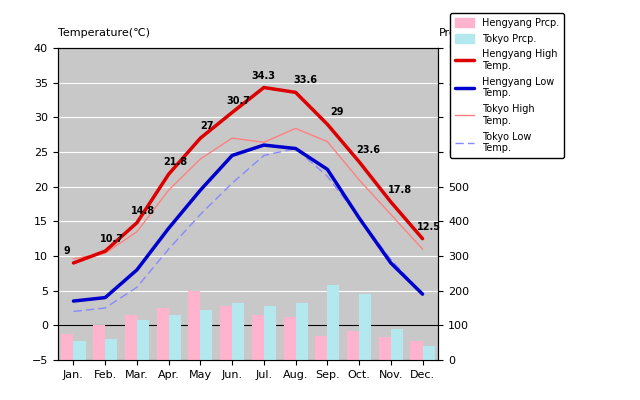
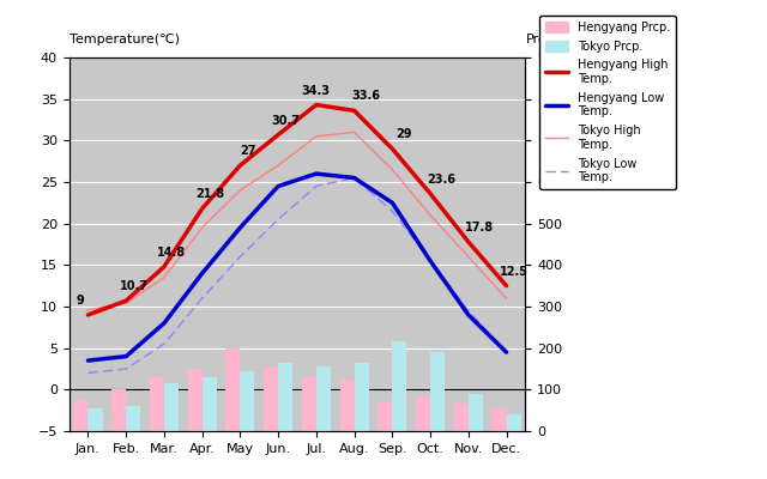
Tokyo High Temp./Jul.: 26.4 -> 30.5
Tokyo High Temp./Aug.: 28.4 -> 31.0
